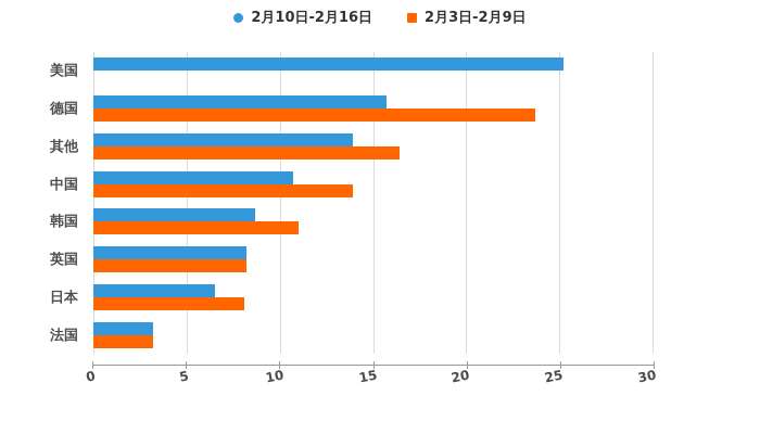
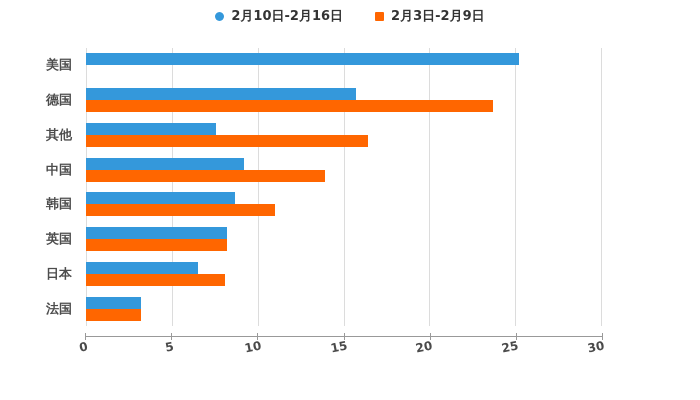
2月10日-2月16日/其他: 13.9 -> 7.6
2月10日-2月16日/中国: 10.7 -> 9.2
